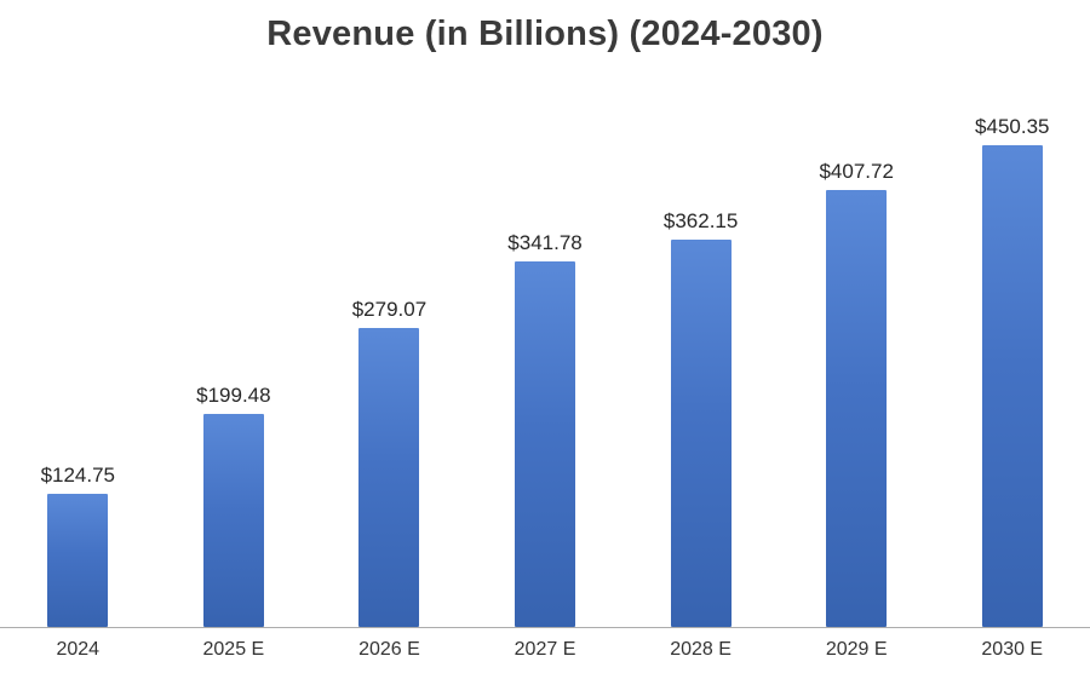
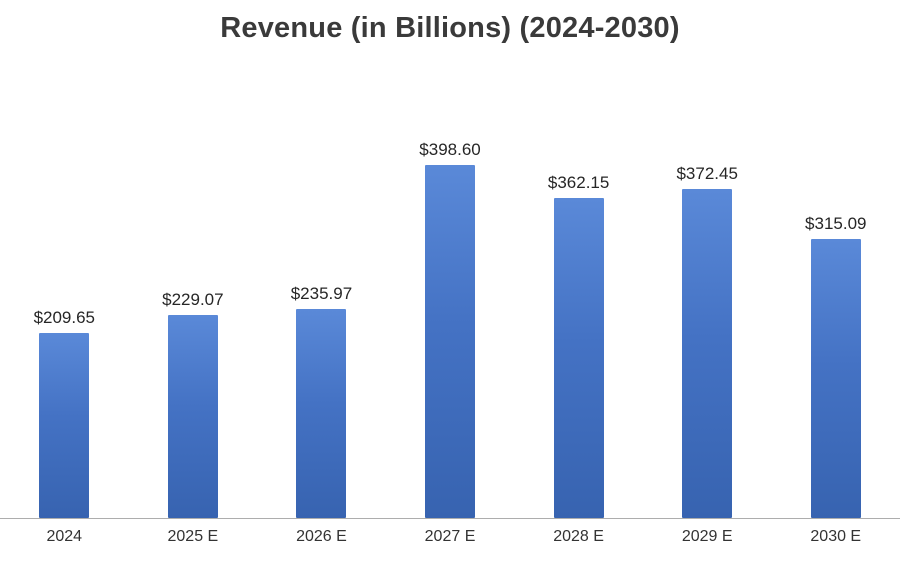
2024: $124.75 -> $209.65
2025 E: $199.48 -> $229.07
2026 E: $279.07 -> $235.97
2027 E: $341.78 -> $398.60
2029 E: $407.72 -> $372.45
2030 E: $450.35 -> $315.09
